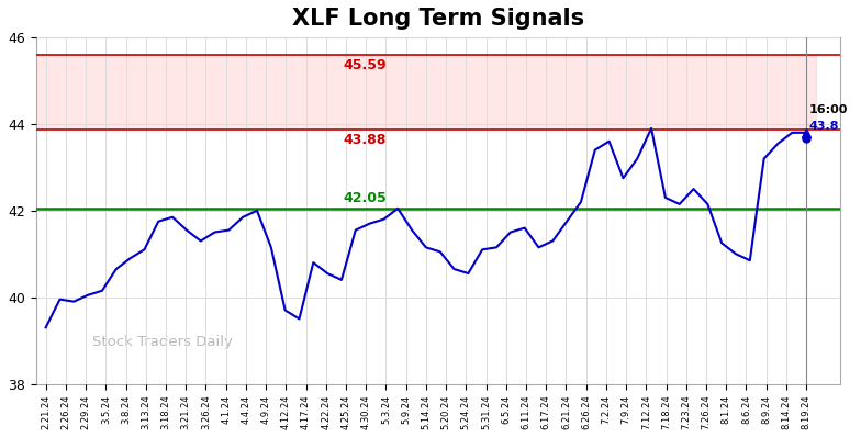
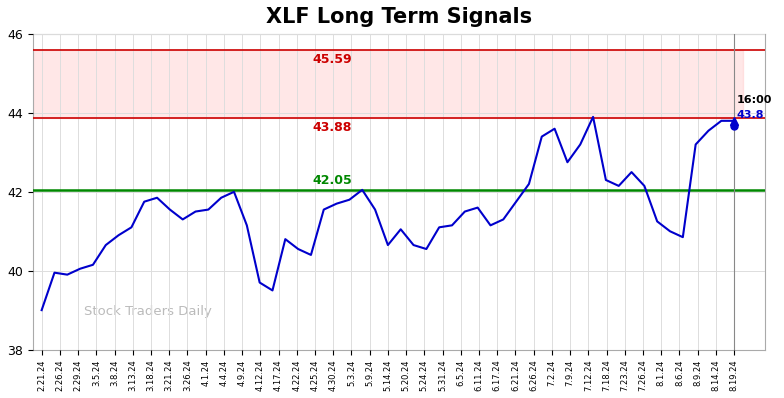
2.21.24: 39.30 -> 39.00
5.14.24: 41.15 -> 40.65
